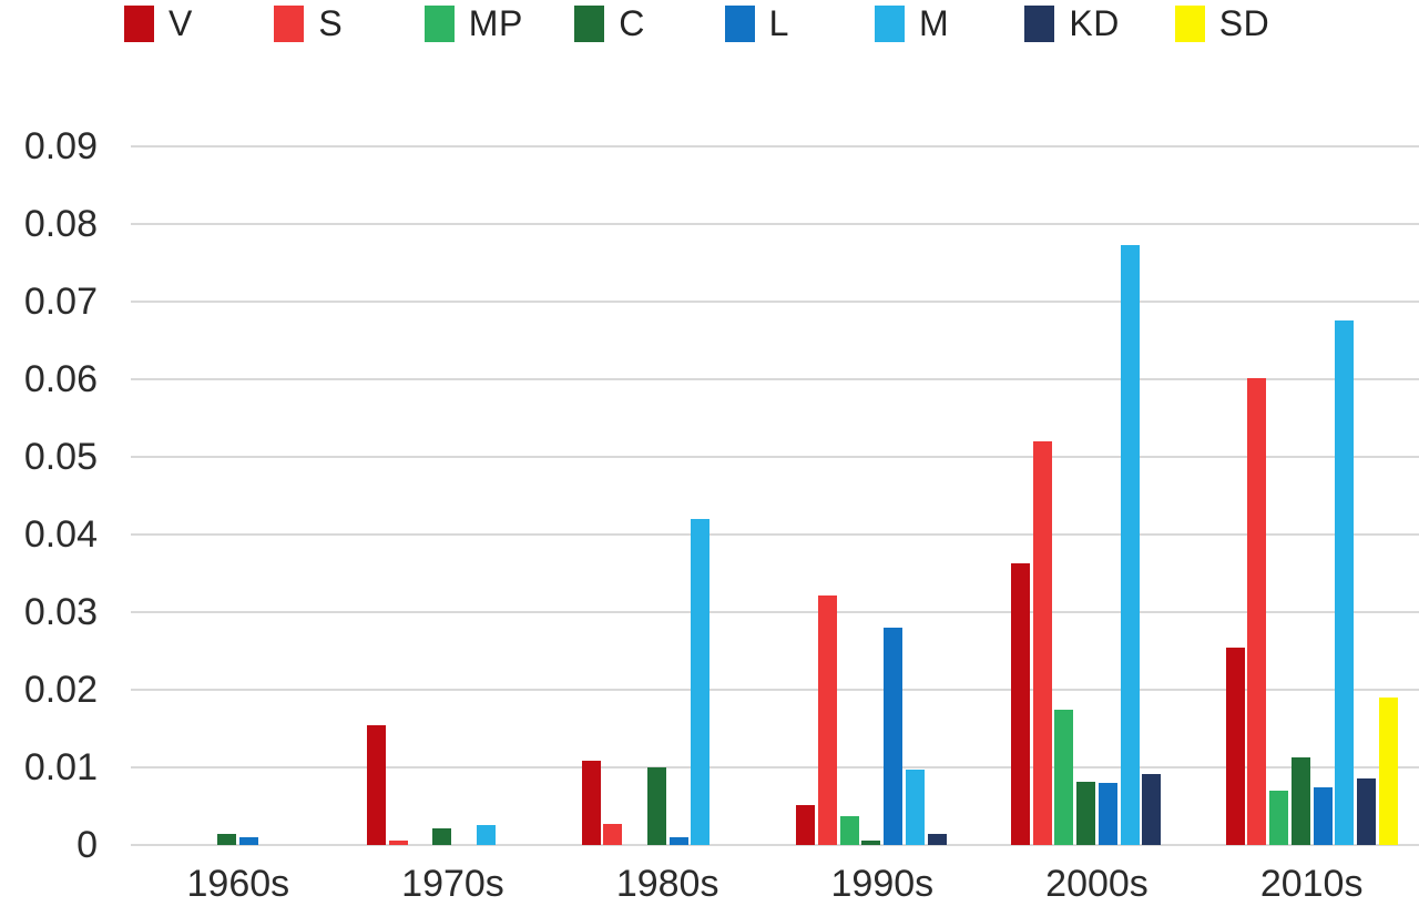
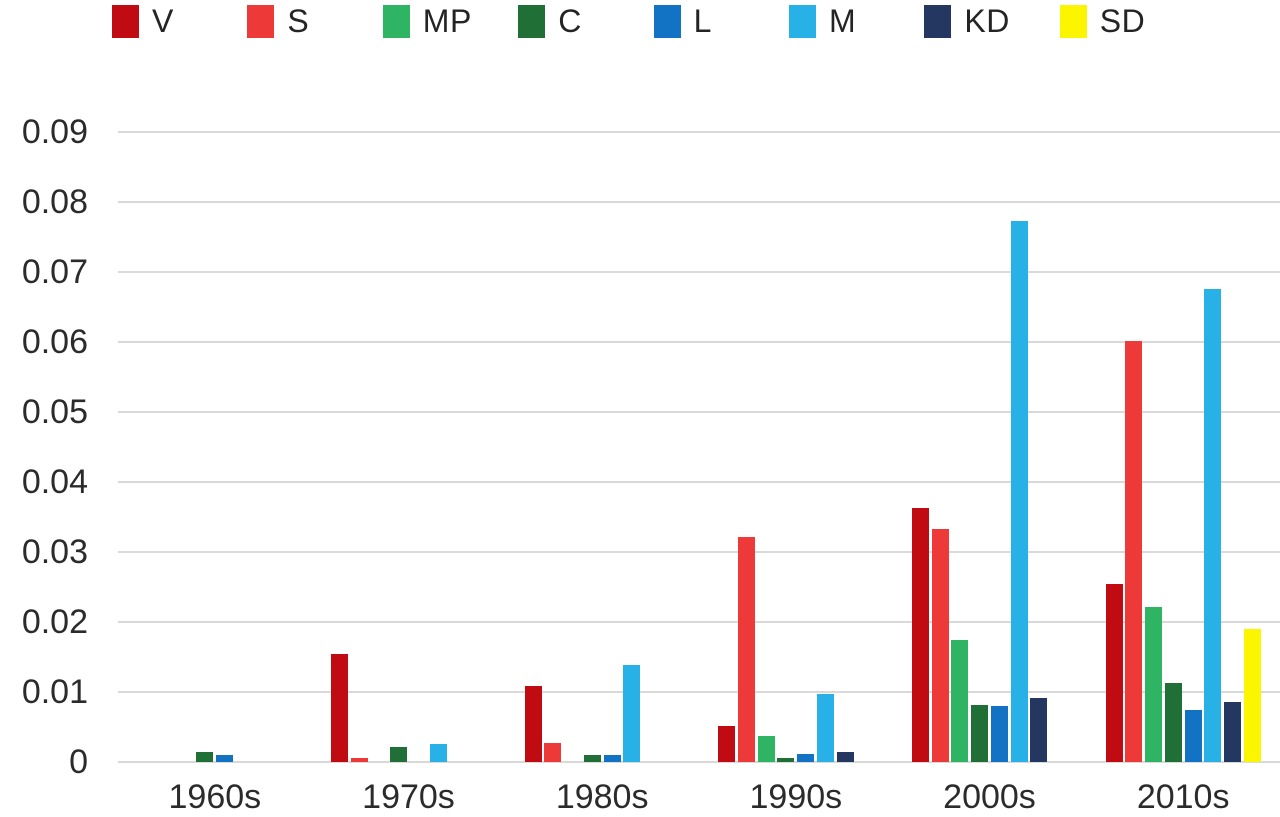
C/1980s: 0.010 -> 0.001
M/1980s: 0.042 -> 0.014
L/1990s: 0.028 -> 0.001
S/2000s: 0.052 -> 0.033
MP/2010s: 0.007 -> 0.022
